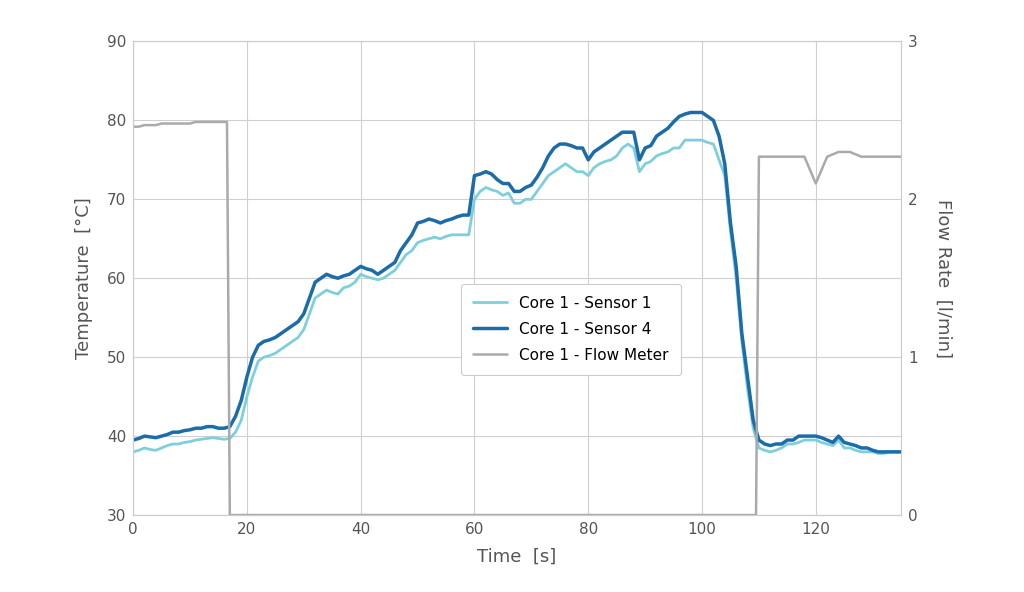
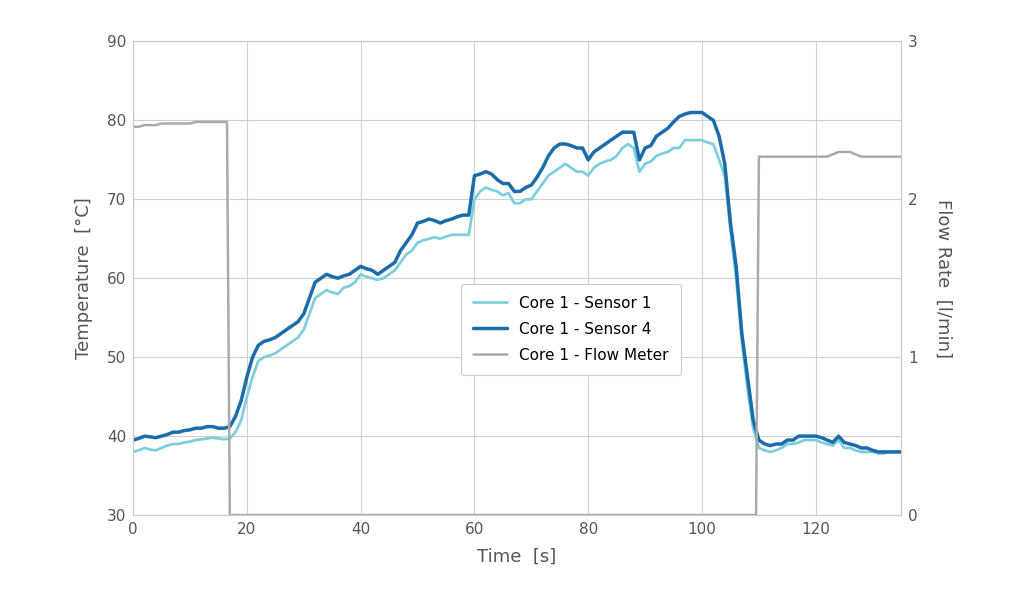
Core 1 - Flow Meter/120: 2.10 -> 2.27
